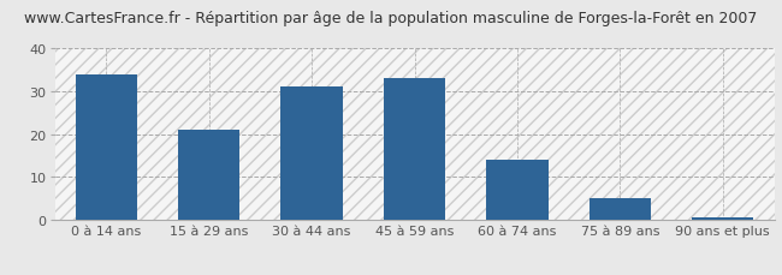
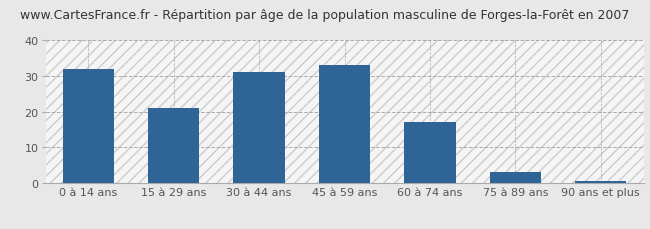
0 à 14 ans: 34.0 -> 32.0
60 à 74 ans: 14.0 -> 17.0
75 à 89 ans: 5.0 -> 3.0
